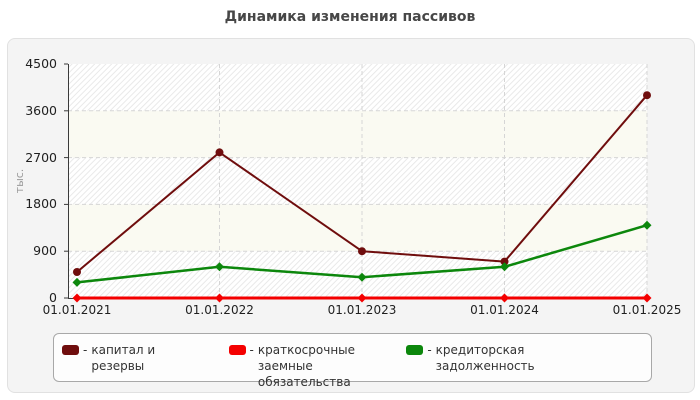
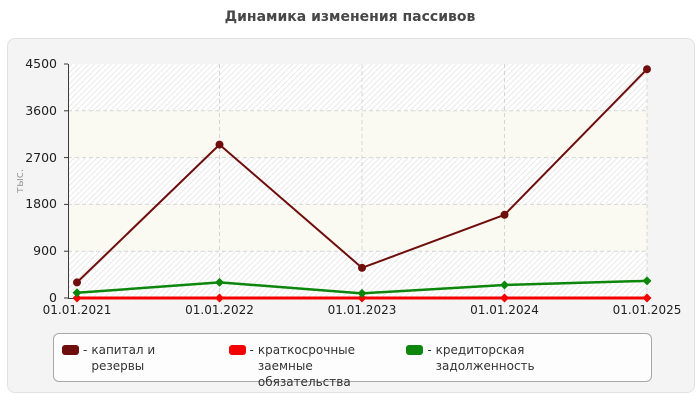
капитал и резервы/01.01.2021: 500 -> 300
кредиторская задолженность/01.01.2021: 300 -> 100
капитал и резервы/01.01.2022: 2800 -> 3000
кредиторская задолженность/01.01.2022: 600 -> 300
капитал и резервы/01.01.2023: 900 -> 600
кредиторская задолженность/01.01.2023: 400 -> 100
капитал и резервы/01.01.2024: 700 -> 1600
кредиторская задолженность/01.01.2024: 600 -> 200
капитал и резервы/01.01.2025: 3900 -> 4400
кредиторская задолженность/01.01.2025: 1400 -> 300
